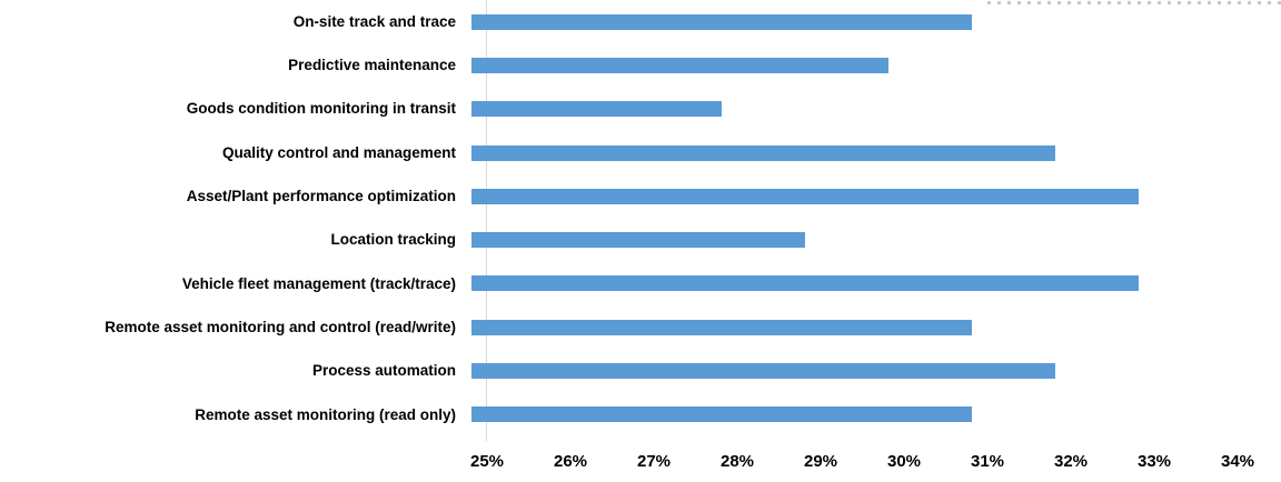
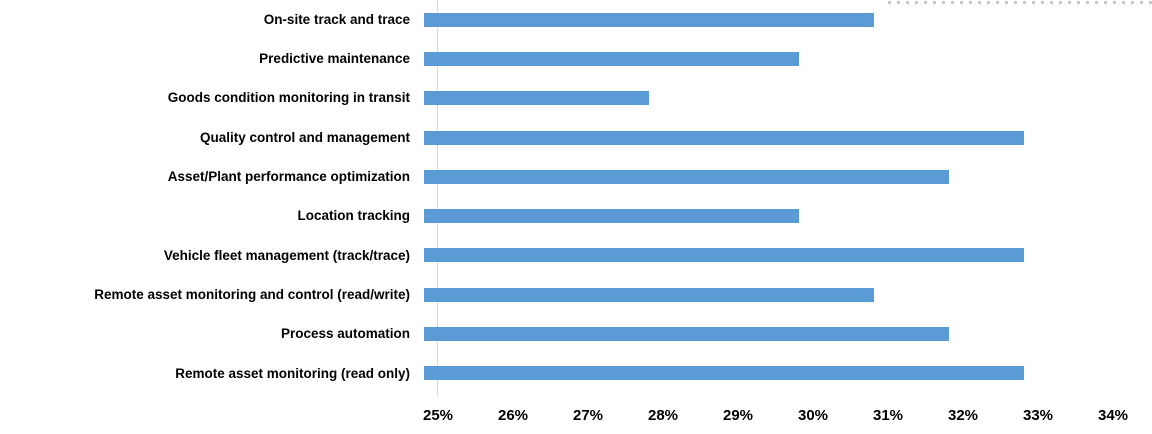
Quality control and management: 32% -> 33%
Asset/Plant performance optimization: 33% -> 32%
Location tracking: 29% -> 30%
Remote asset monitoring (read only): 31% -> 33%
